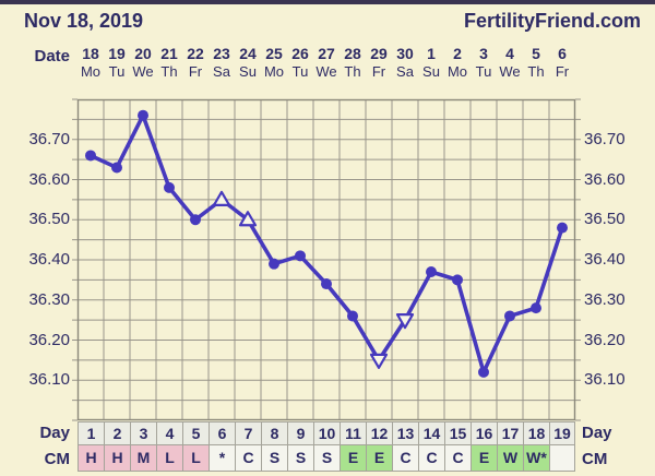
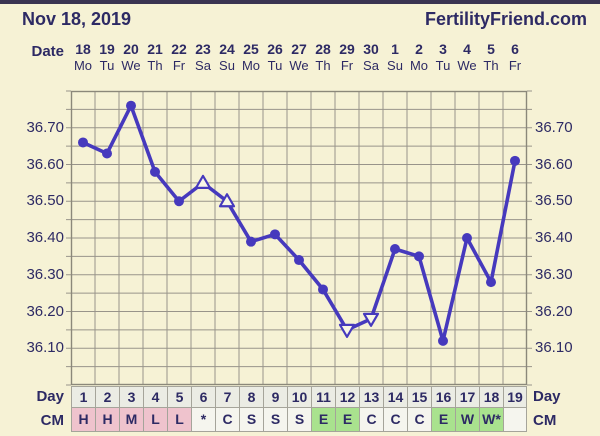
13: 36.25 -> 36.18
17: 36.26 -> 36.40
19: 36.48 -> 36.61
